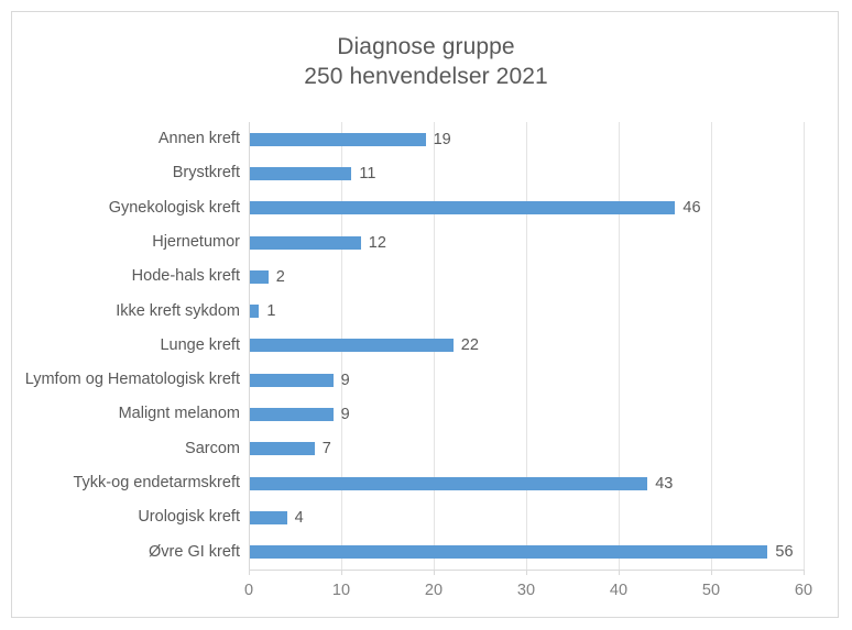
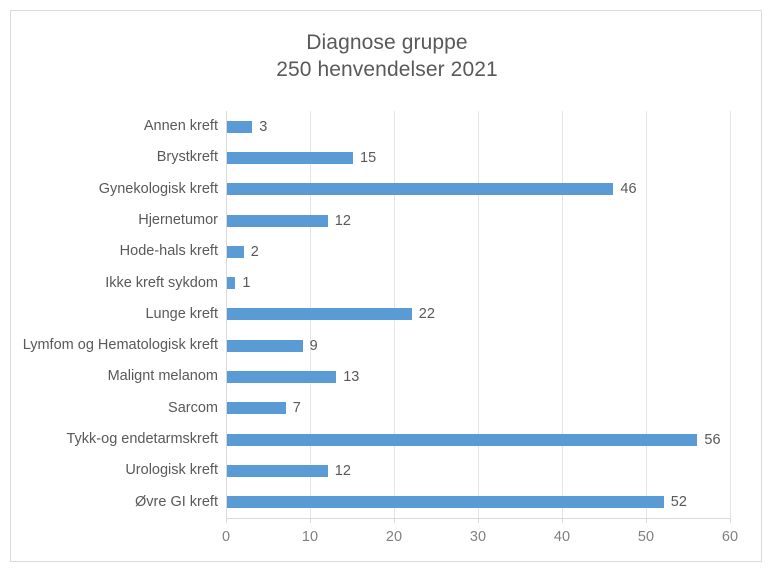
Annen kreft: 19 -> 3
Brystkreft: 11 -> 15
Malignt melanom: 9 -> 13
Tykk-og endetarmskreft: 43 -> 56
Urologisk kreft: 4 -> 12
Øvre GI kreft: 56 -> 52
